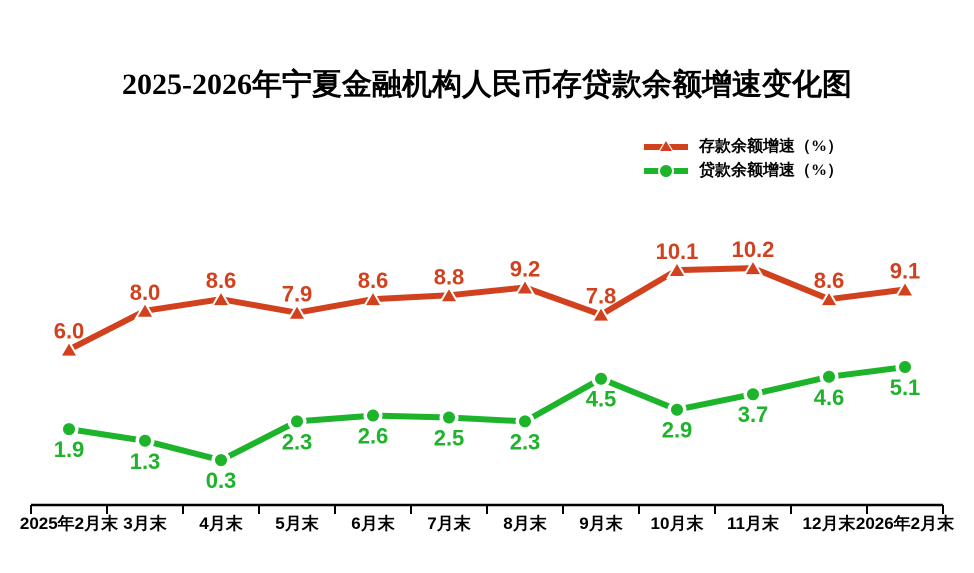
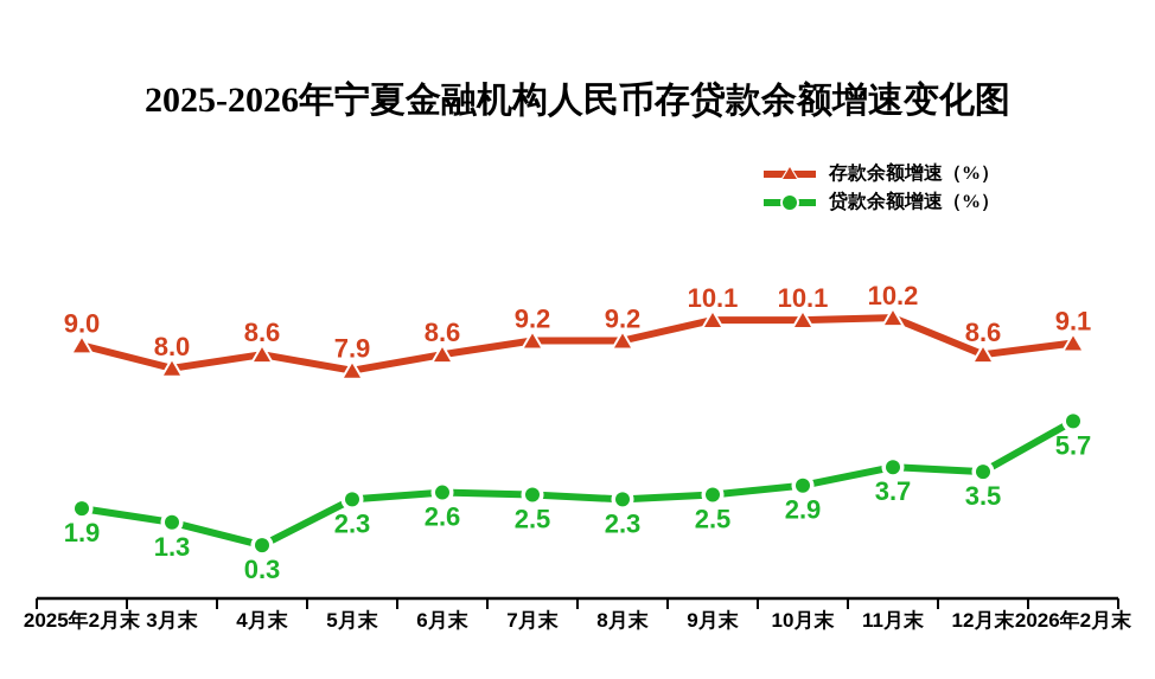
存款余额增速（%）/2025年2月末: 6.0 -> 9.0
存款余额增速（%）/7月末: 8.8 -> 9.2
存款余额增速（%）/9月末: 7.8 -> 10.1
贷款余额增速（%）/9月末: 4.5 -> 2.5
贷款余额增速（%）/12月末: 4.6 -> 3.5
贷款余额增速（%）/2026年2月末: 5.1 -> 5.7
